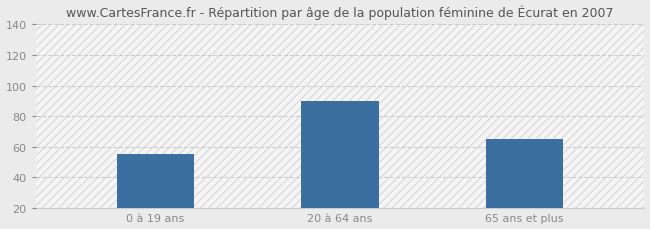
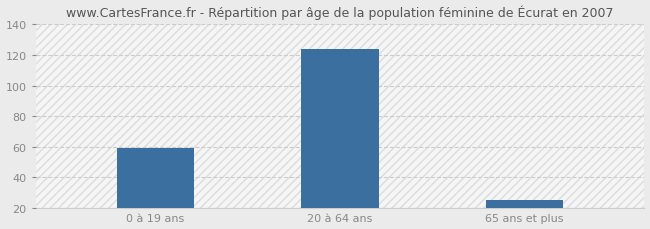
0 à 19 ans: 55 -> 59
20 à 64 ans: 90 -> 124
65 ans et plus: 65 -> 25
